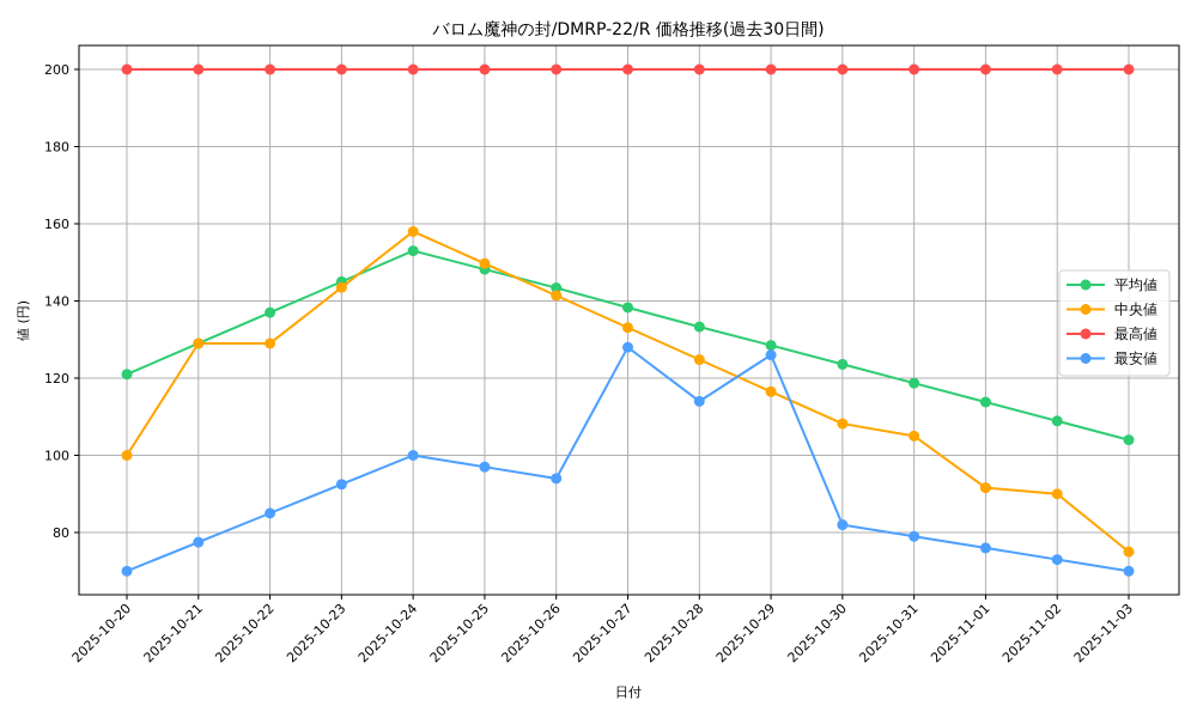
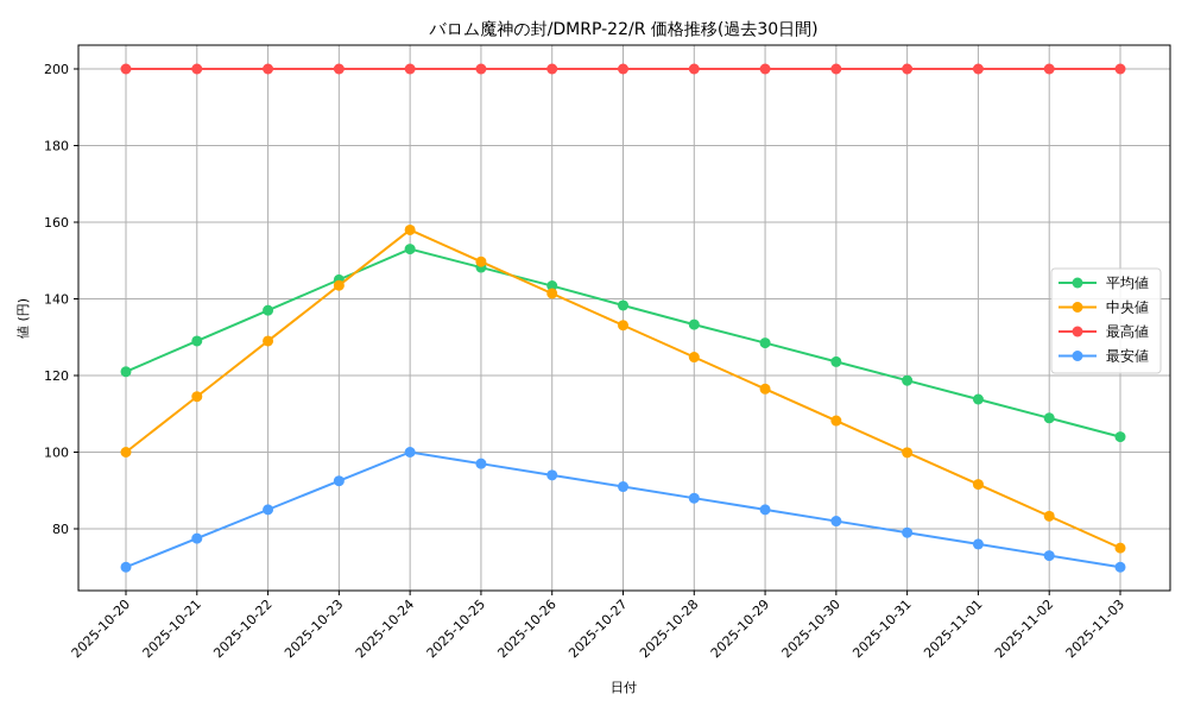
中央値/2025-10-21: 129 -> 114
最安値/2025-10-27: 128 -> 91
最安値/2025-10-28: 114 -> 88
最安値/2025-10-29: 126 -> 85
中央値/2025-10-31: 105 -> 100
中央値/2025-11-02: 90 -> 83
